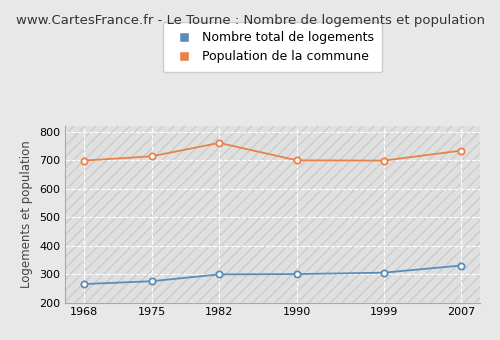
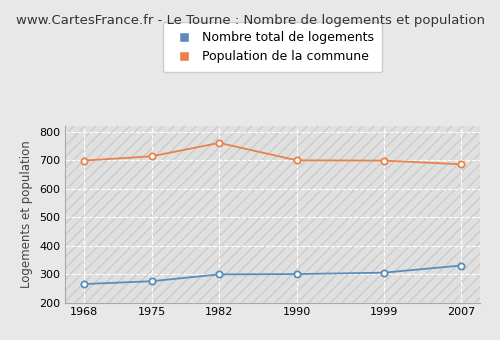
Population de la commune/2007: 733 -> 685
